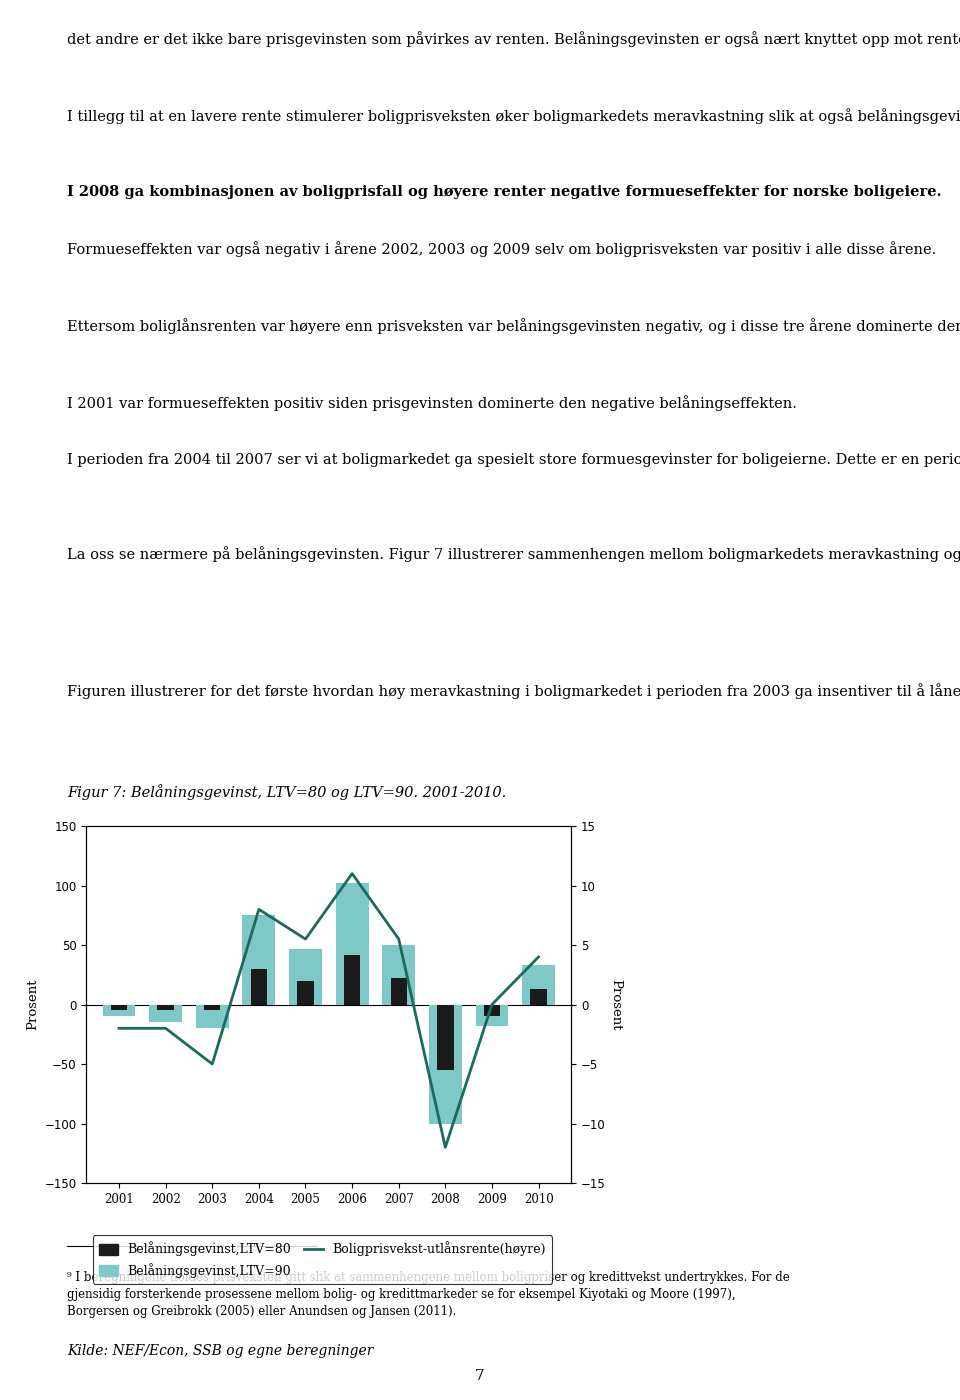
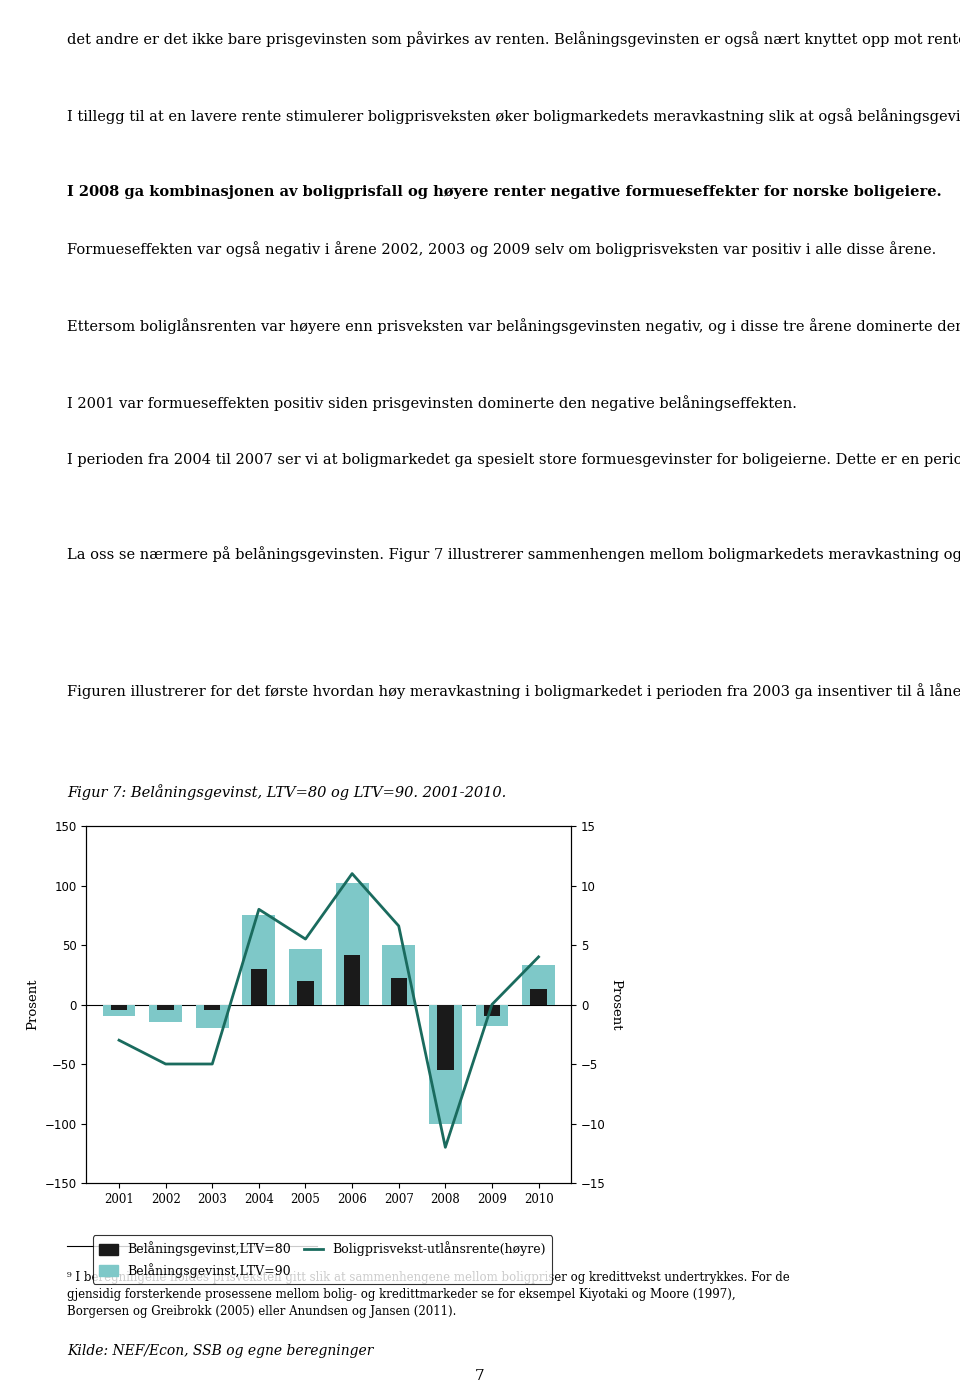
Boligprisvekst-utlånsrente(høyre)/2001: -2.0 -> -3.0
Boligprisvekst-utlånsrente(høyre)/2002: -2.0 -> -5.0
Boligprisvekst-utlånsrente(høyre)/2007: 5.5 -> 6.6
